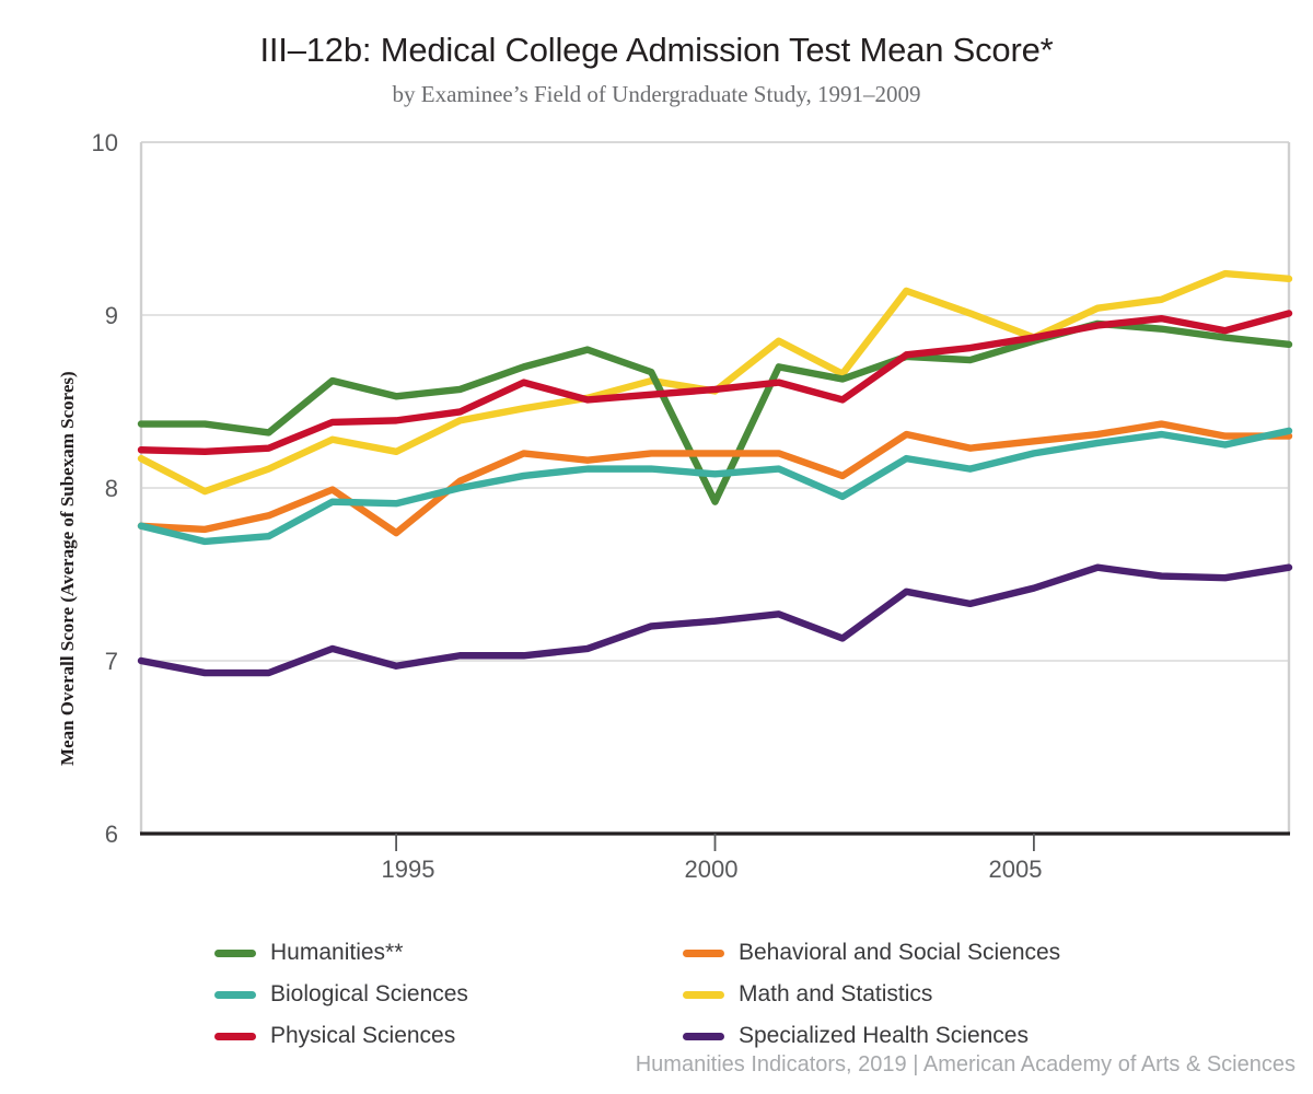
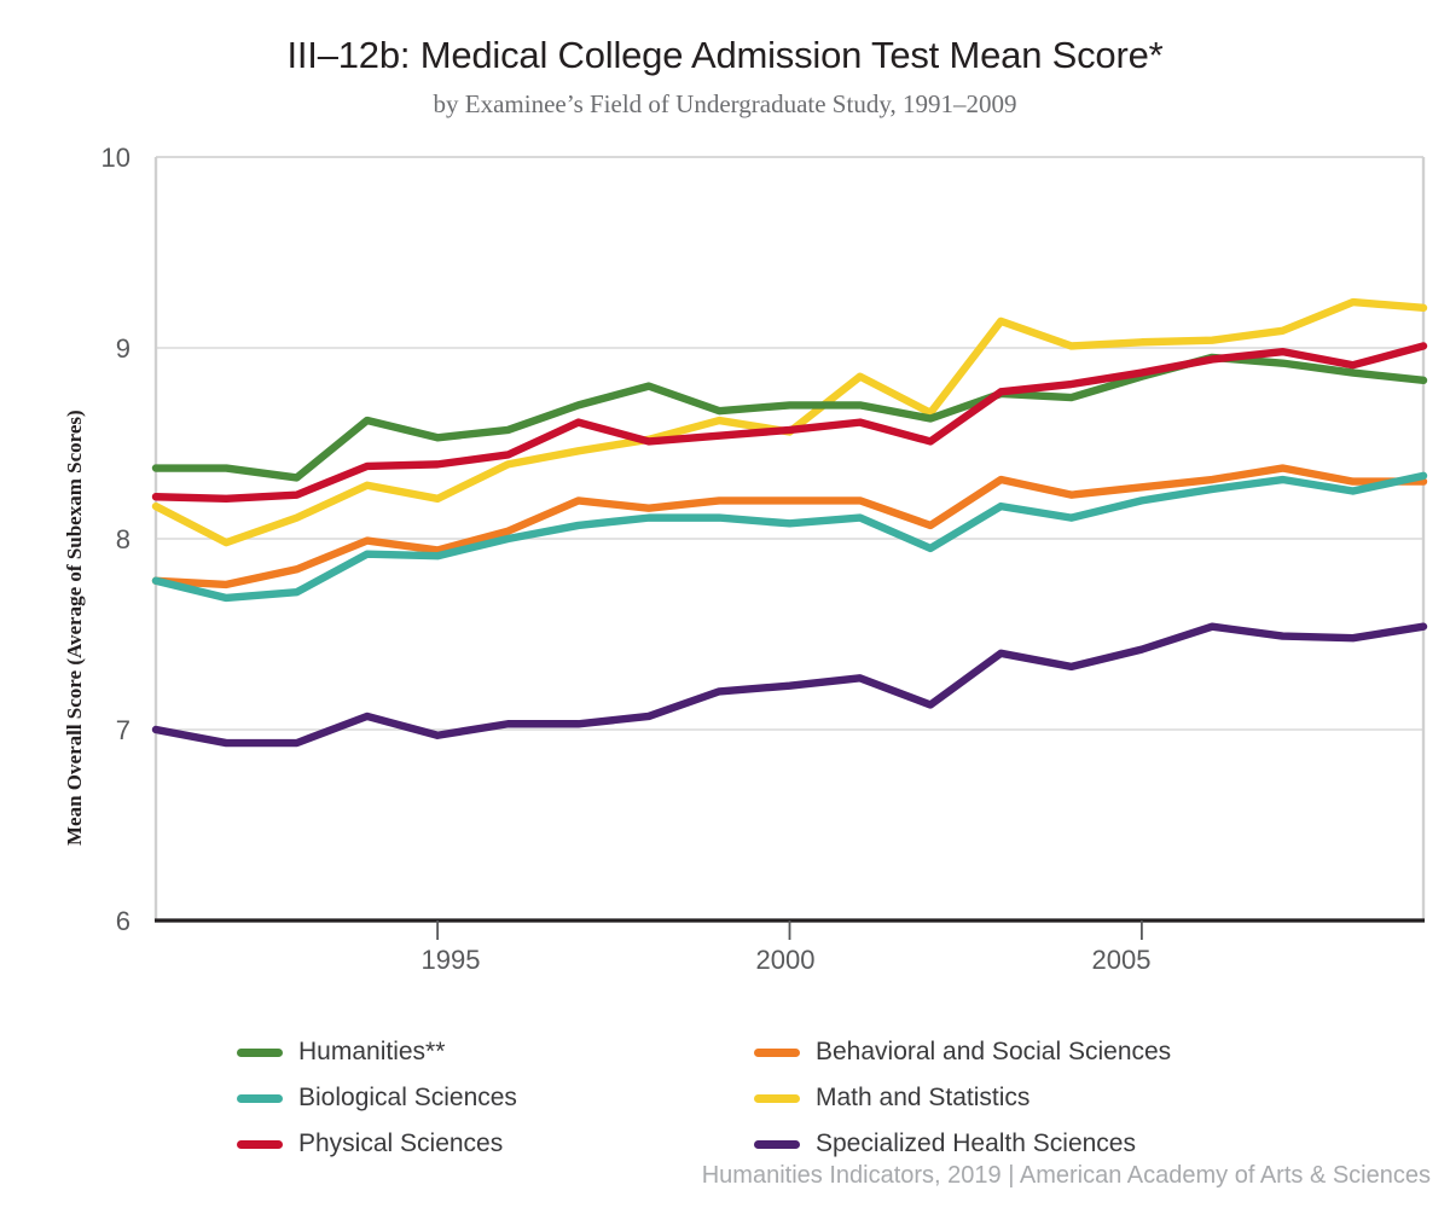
Behavioral and Social Sciences/1995: 7.74 -> 7.94
Humanities**/2000: 7.92 -> 8.70
Math and Statistics/2005: 8.87 -> 9.03
